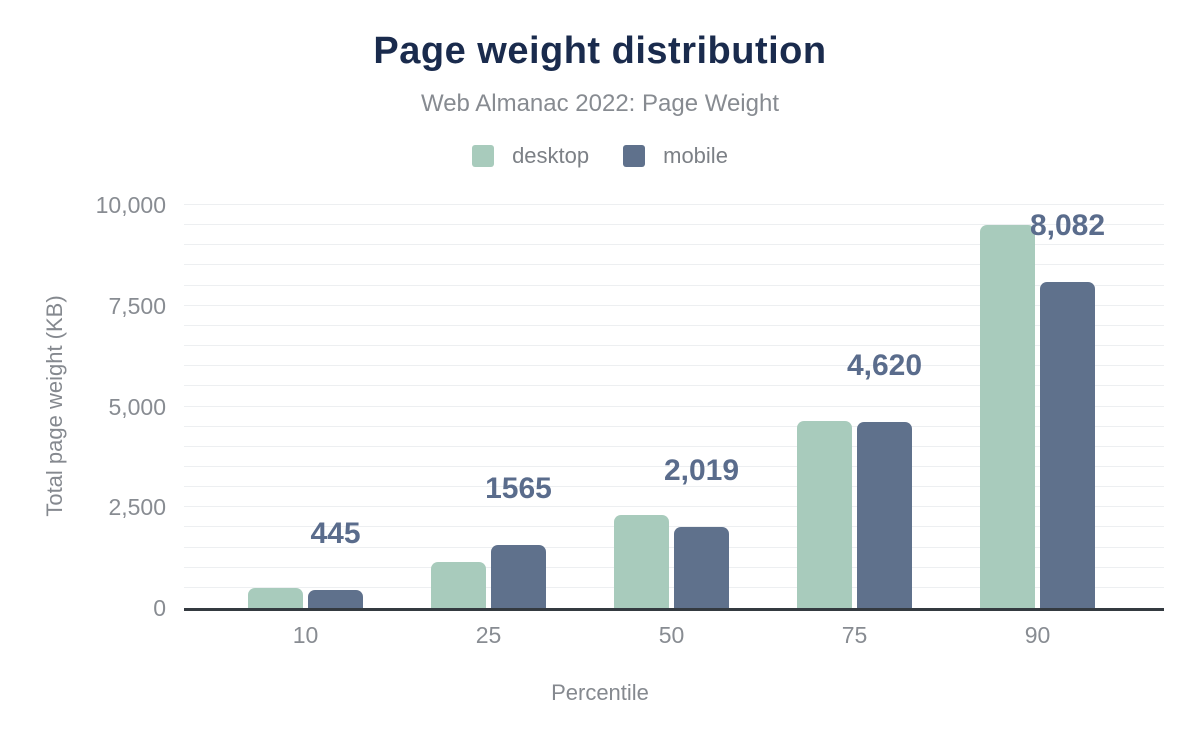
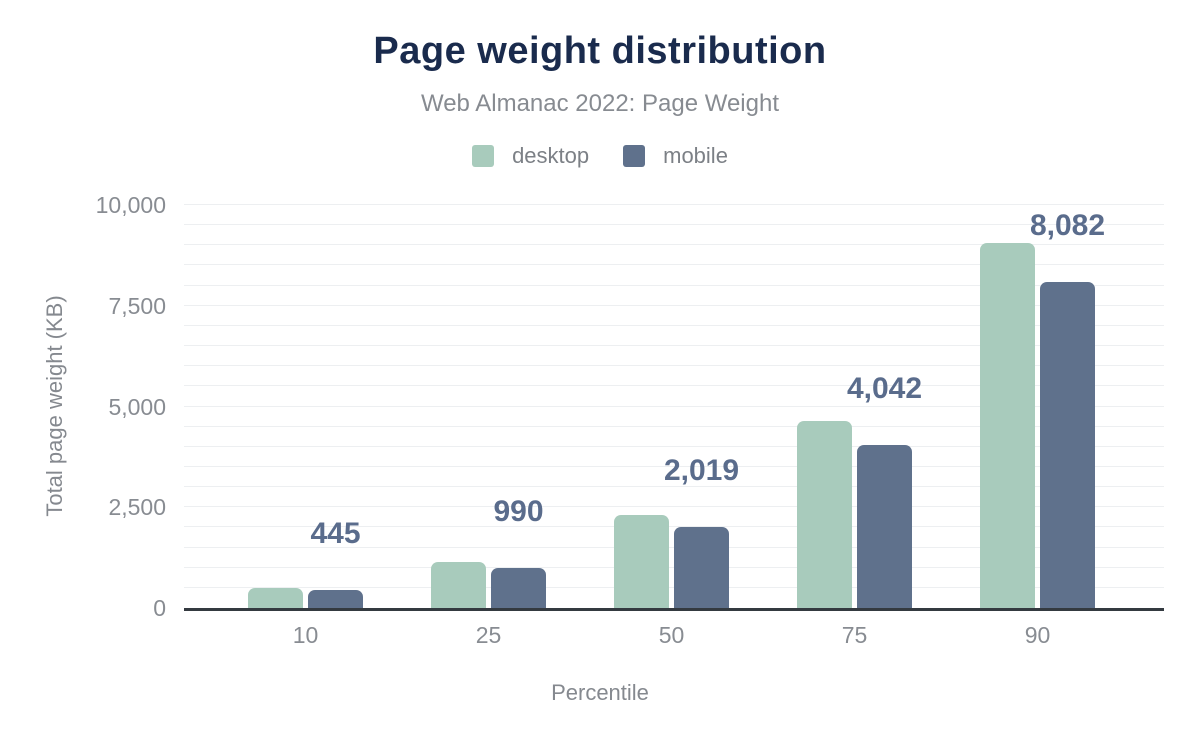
mobile/25: 1565 -> 990
mobile/75: 4,620 -> 4,042
desktop/90: 9500 -> 9100
